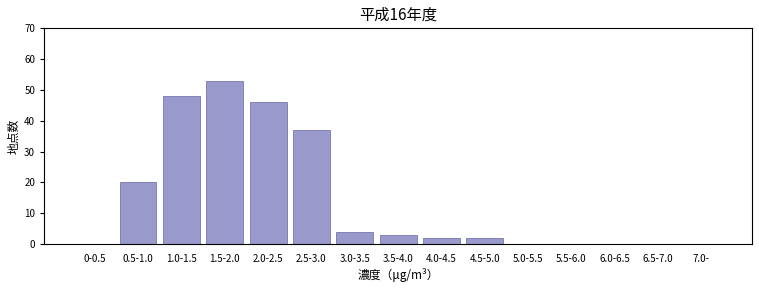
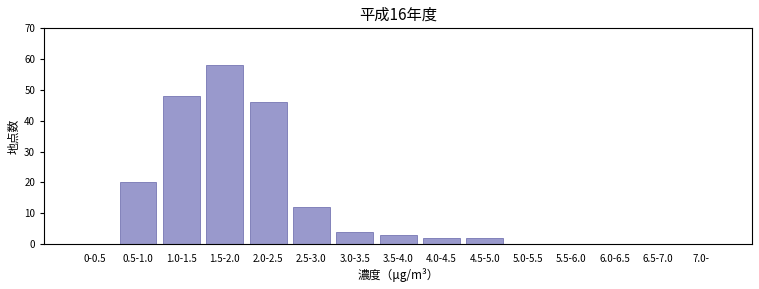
1.5-2.0: 53 -> 58
2.5-3.0: 37 -> 12
